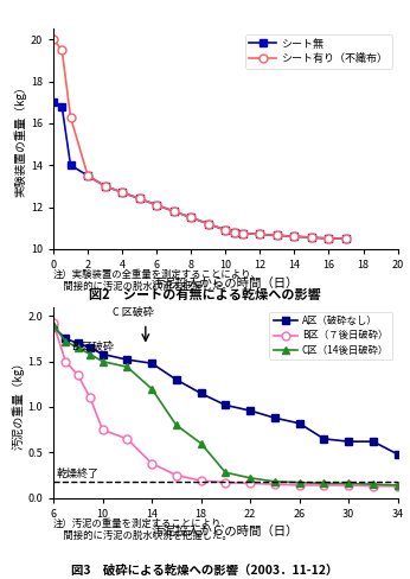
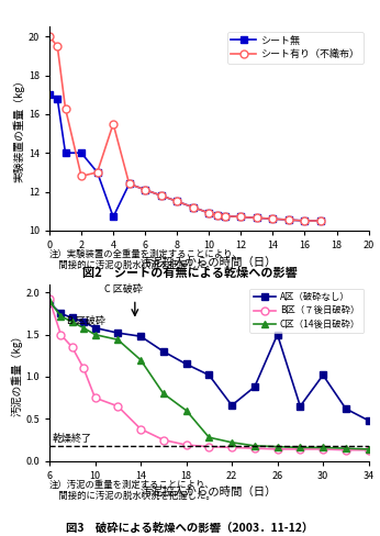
シート無/2: 13.5 -> 14.0
シート有り（不織布）/2: 13.5 -> 12.8
シート無/4: 12.7 -> 10.7
シート有り（不織布）/4: 12.7 -> 15.5
A区（破砕なし）/22: 0.96 -> 0.66
A区（破砕なし）/26: 0.82 -> 1.50
A区（破砕なし）/30: 0.62 -> 1.02
